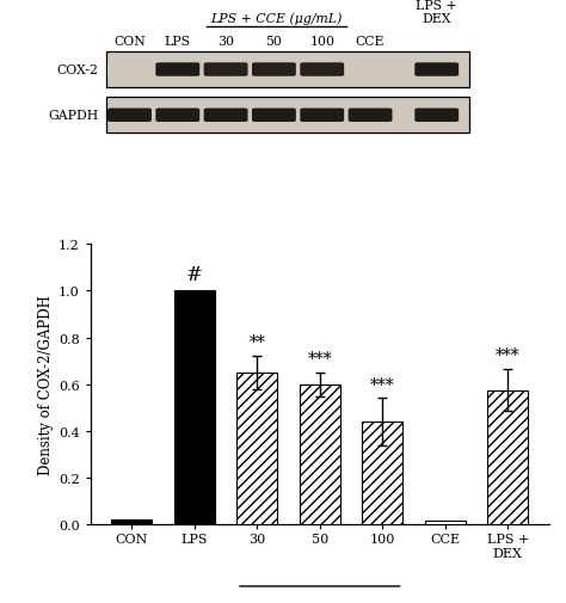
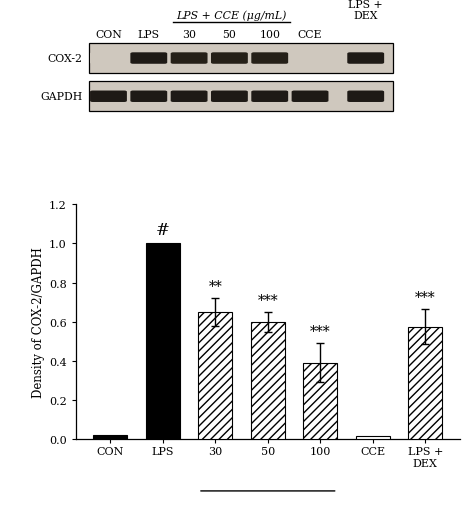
100: 0.44 -> 0.39
